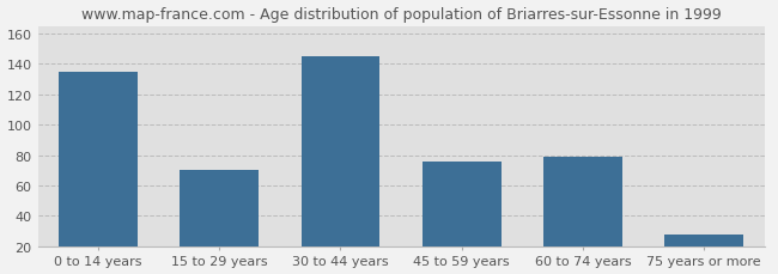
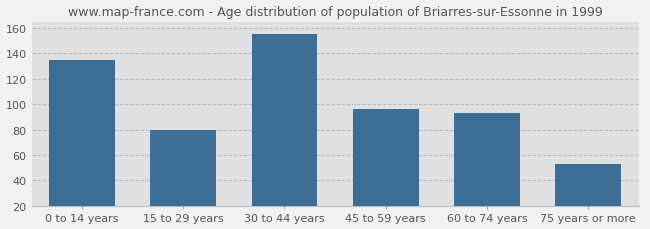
15 to 29 years: 70 -> 80
30 to 44 years: 145 -> 155
45 to 59 years: 76 -> 96
60 to 74 years: 79 -> 93
75 years or more: 28 -> 53
